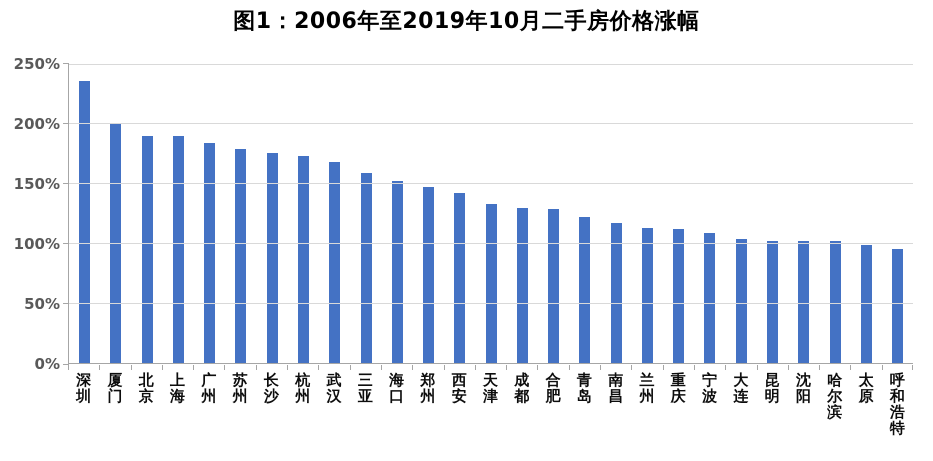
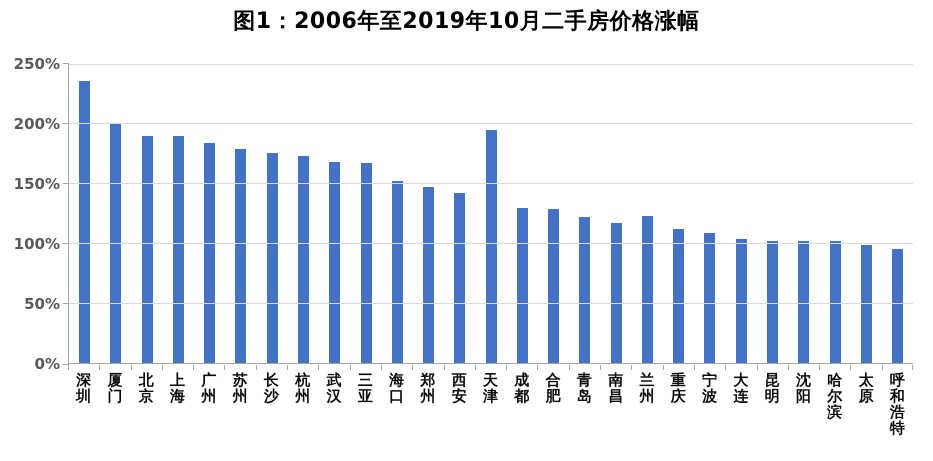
三亚: 159% -> 167%
天津: 133% -> 195%
兰州: 113% -> 123%
